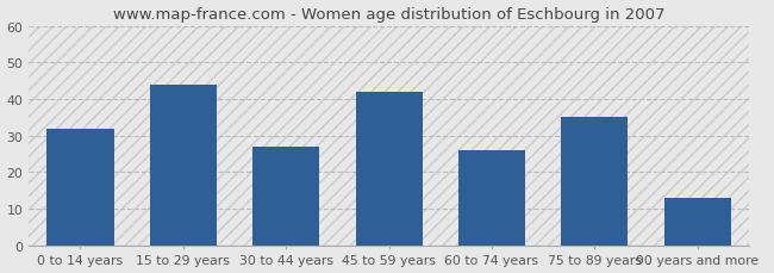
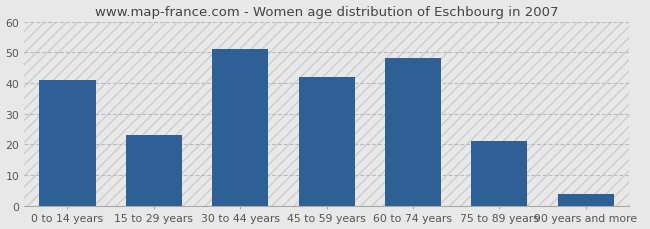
0 to 14 years: 32 -> 41
15 to 29 years: 44 -> 23
30 to 44 years: 27 -> 51
60 to 74 years: 26 -> 48
75 to 89 years: 35 -> 21
90 years and more: 13 -> 4
